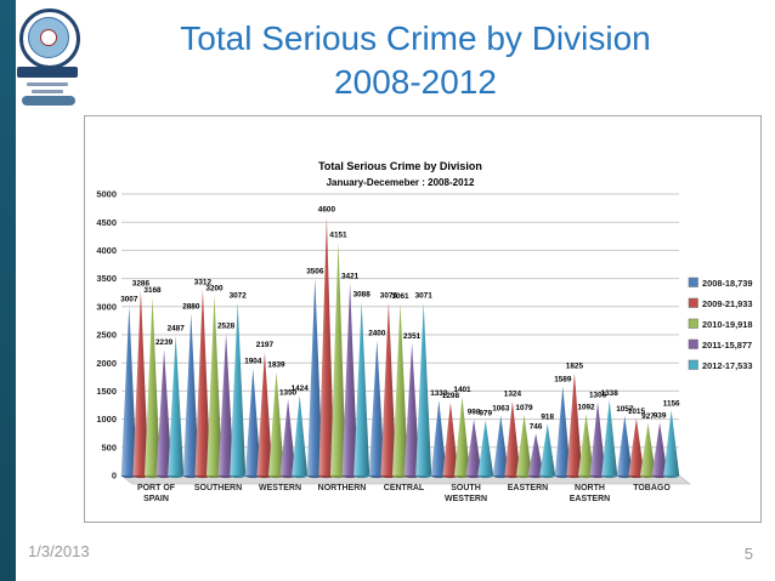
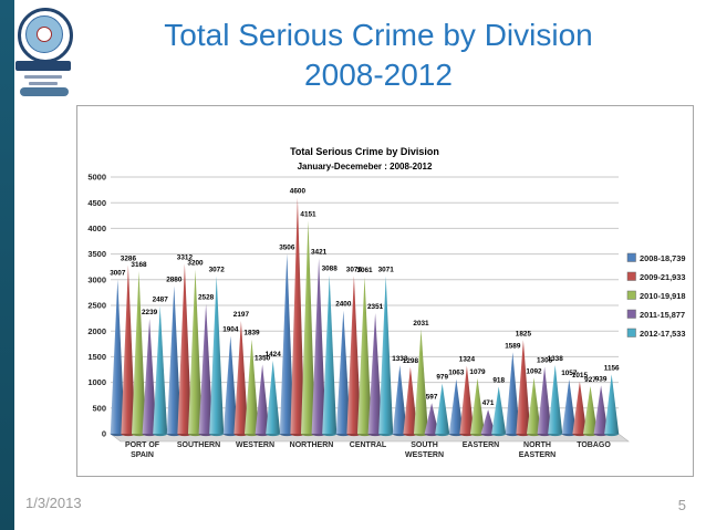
2010-19,918/SOUTH WESTERN: 1401 -> 2031
2011-15,877/SOUTH WESTERN: 998 -> 597
2011-15,877/EASTERN: 746 -> 471
